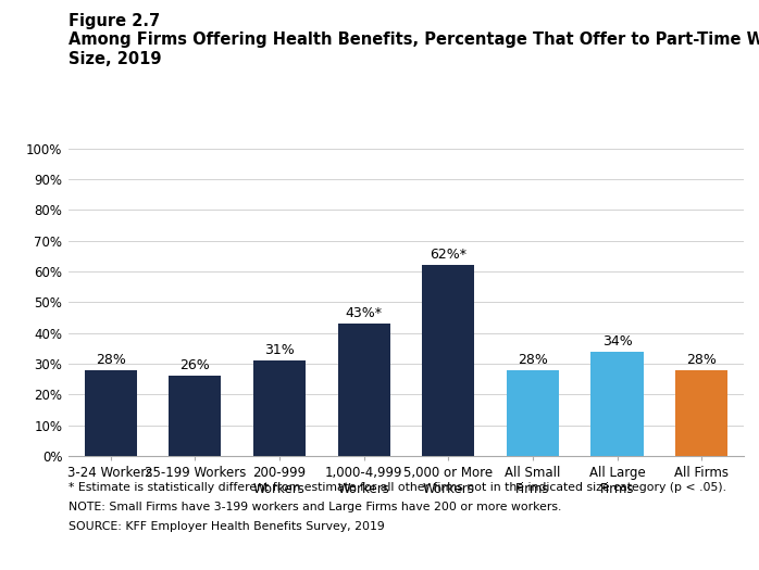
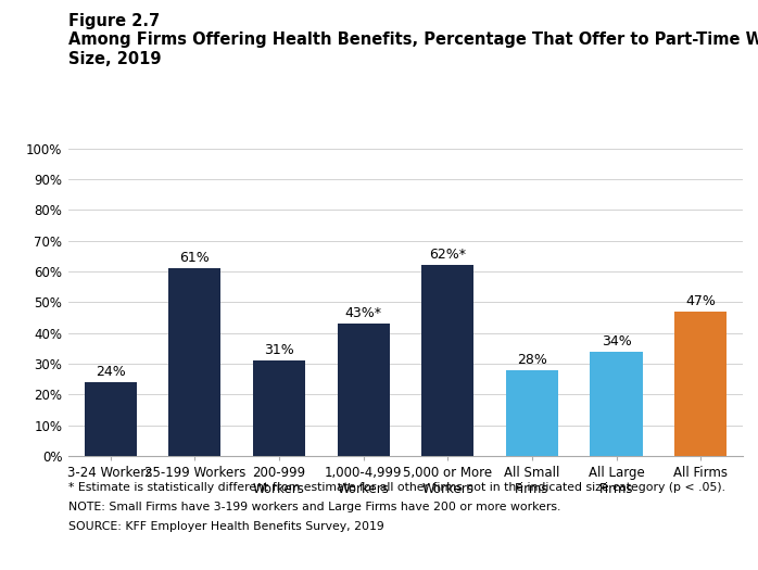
3-24 Workers: 28% -> 24%
25-199 Workers: 26% -> 61%
All Firms: 28% -> 47%
